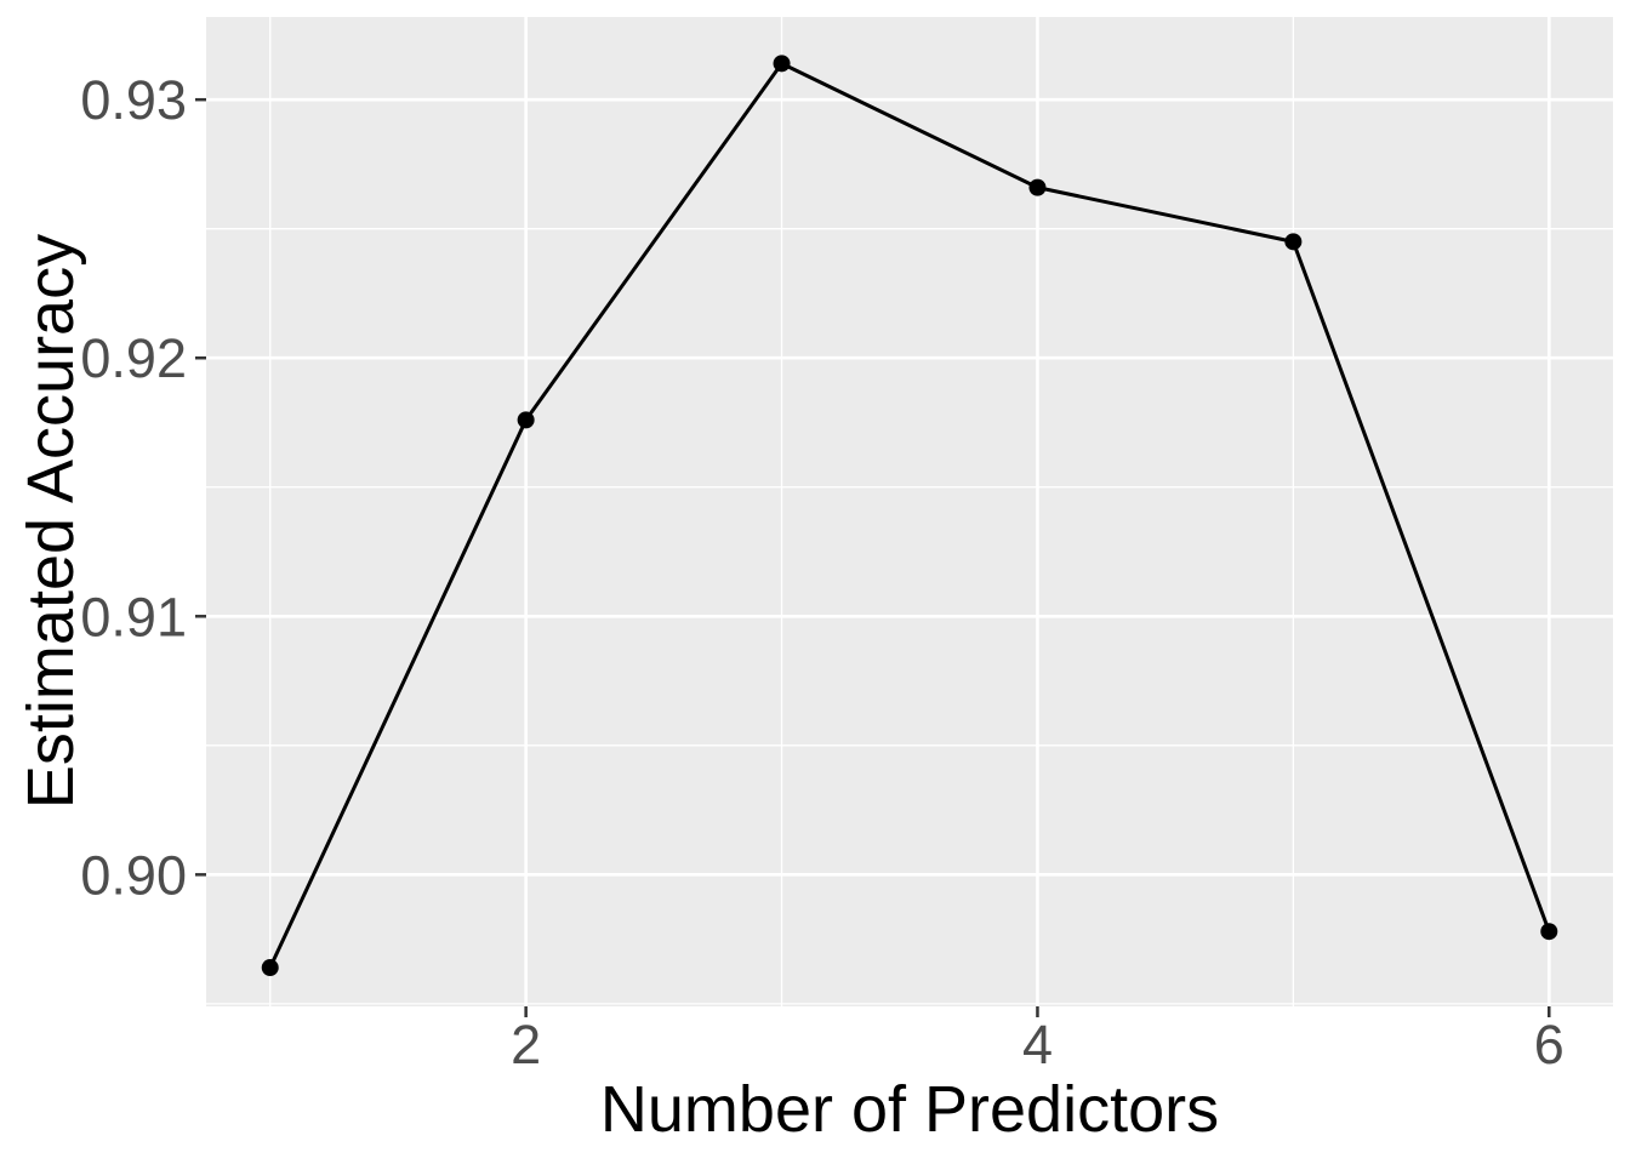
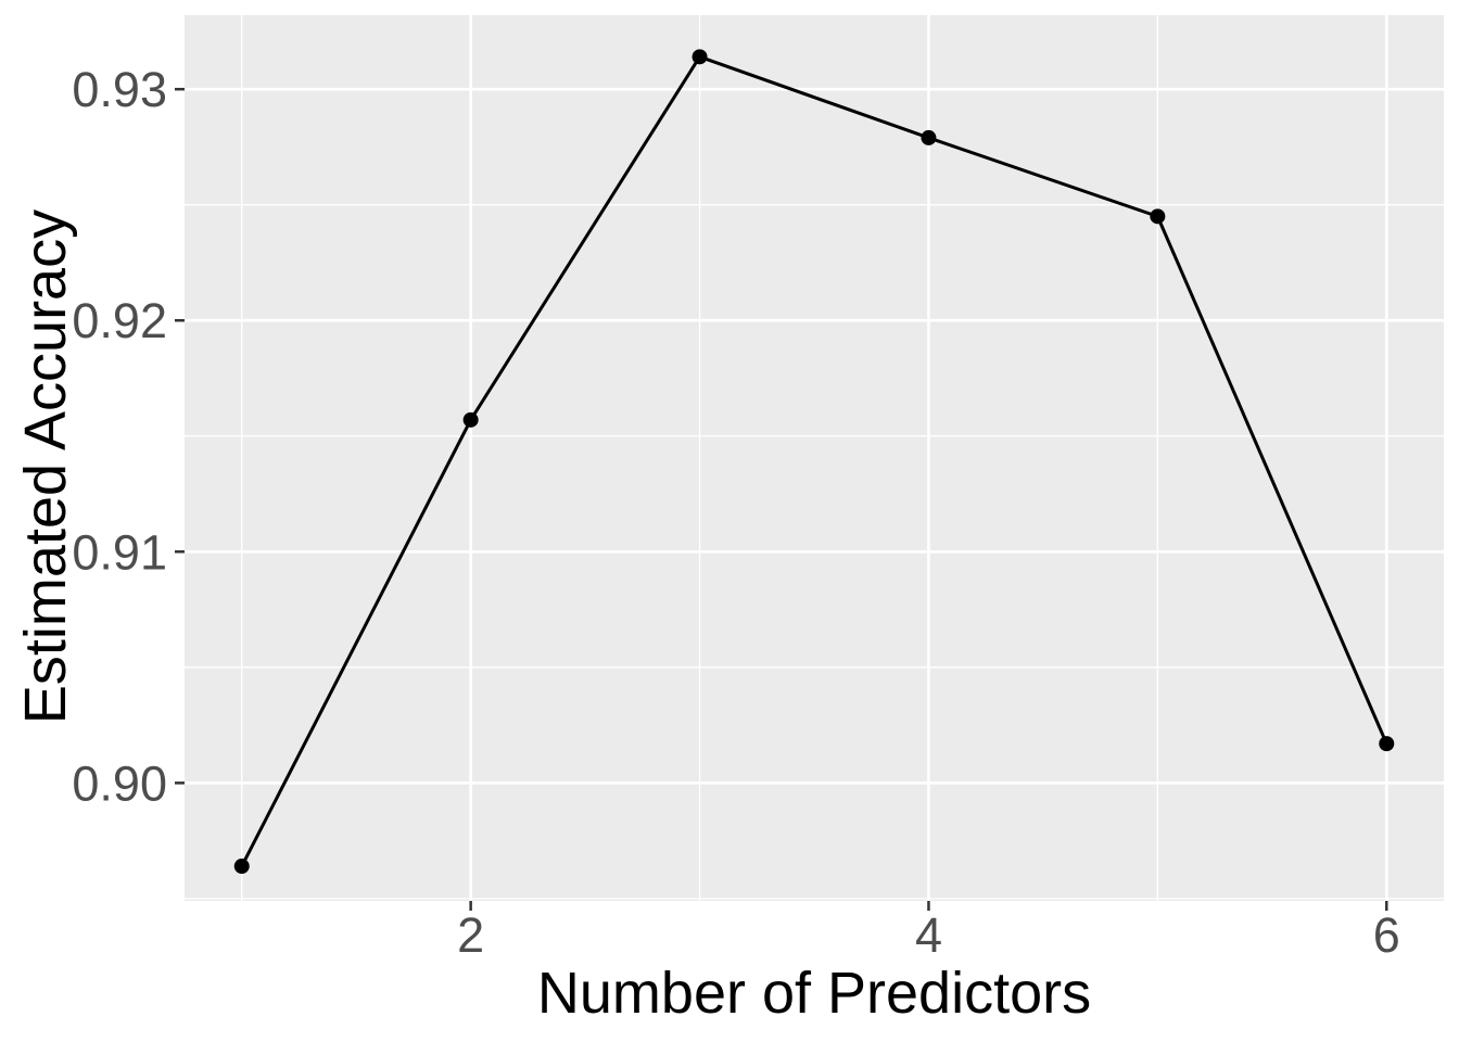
2: 0.9176 -> 0.9157
4: 0.9266 -> 0.9279
6: 0.8978 -> 0.9017
